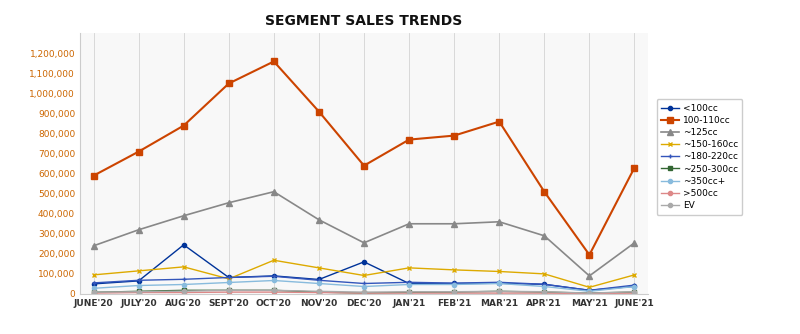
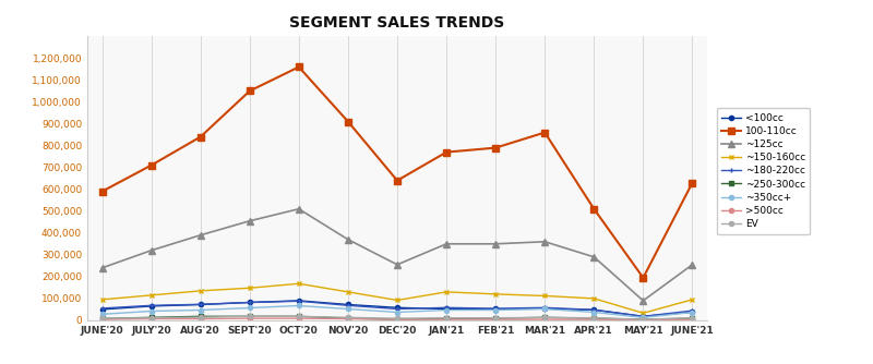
<100cc/AUG'20: 245,000 -> 72,000
~150-160cc/SEPT'20: 75,000 -> 148,000
<100cc/DEC'20: 160,000 -> 58,000
